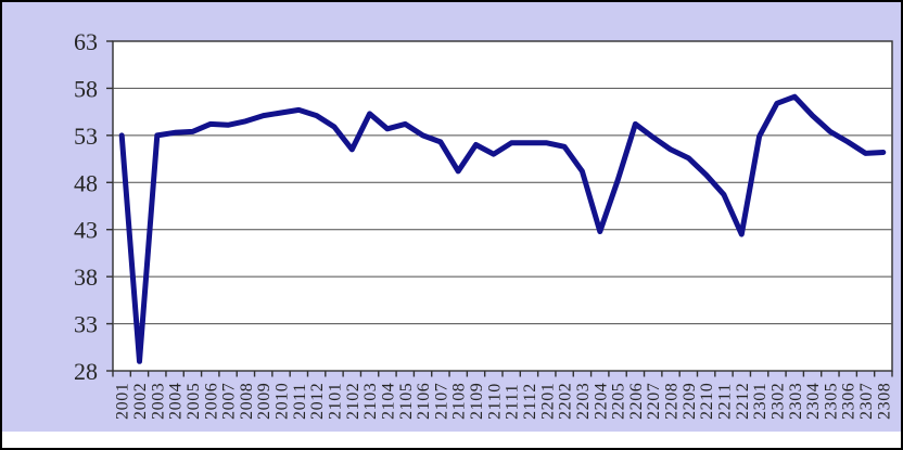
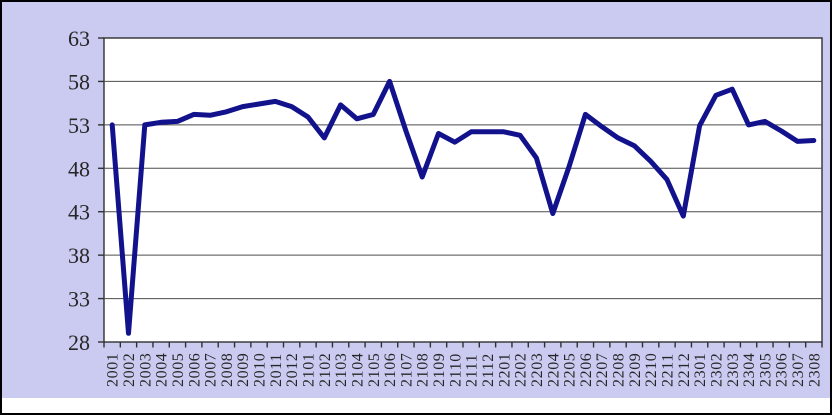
2106: 53 -> 58
2108: 49 -> 47
2304: 55 -> 53
